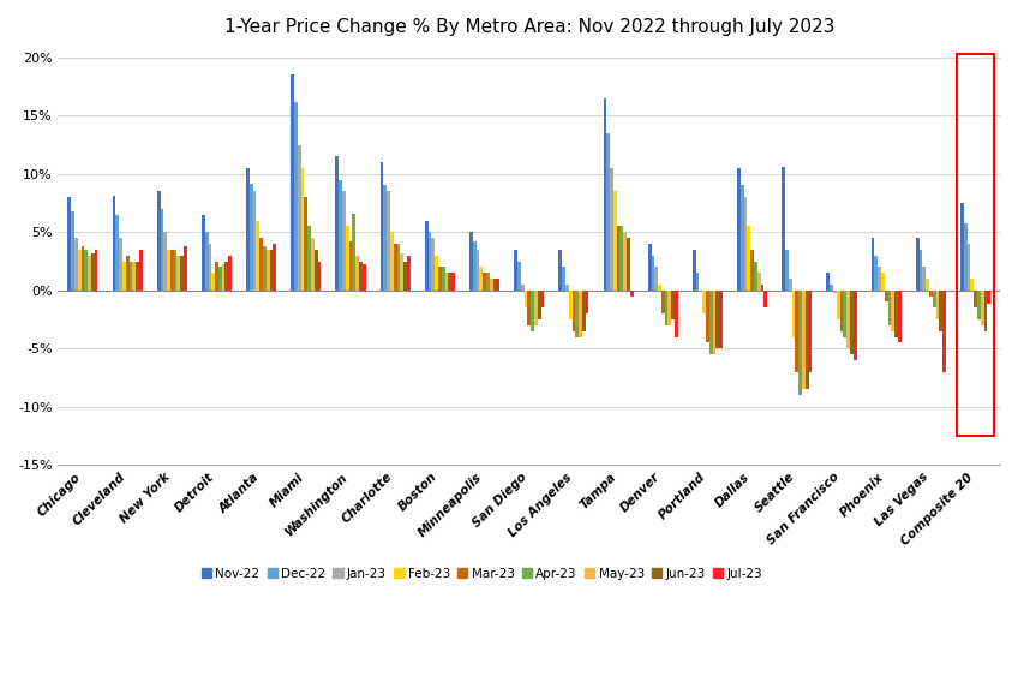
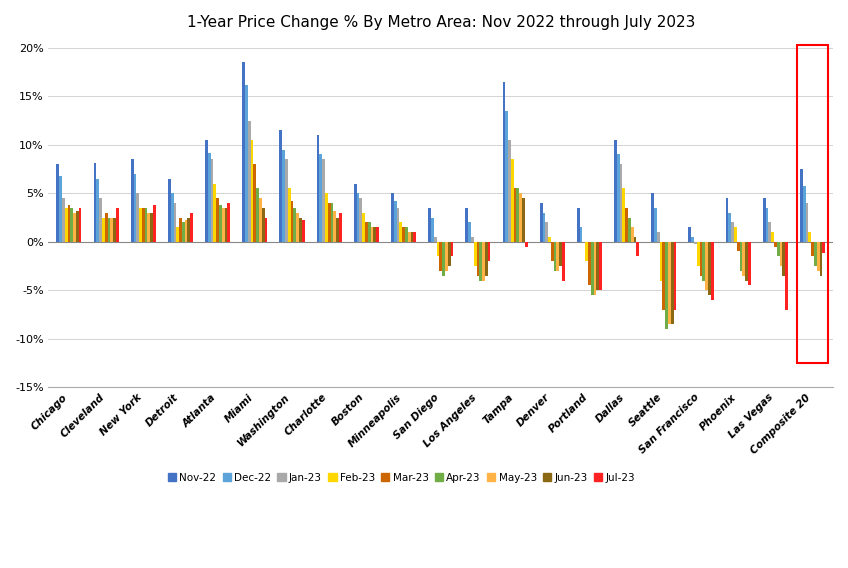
Apr-23/Washington: 6.6% -> 3.5%
Nov-22/Seattle: 10.6% -> 5.0%
